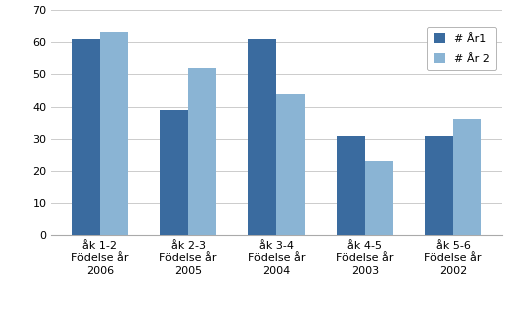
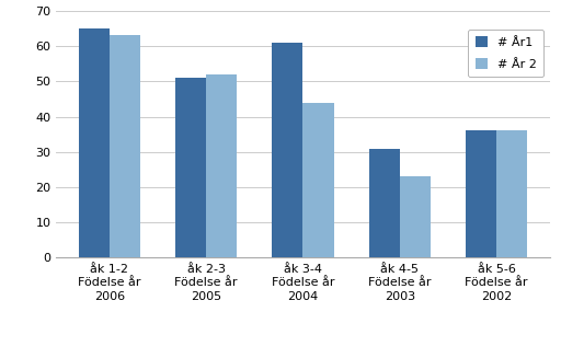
# År1/åk 1-2 Födelse år 2006: 61 -> 65
# År1/åk 2-3 Födelse år 2005: 39 -> 51
# År1/åk 5-6 Födelse år 2002: 31 -> 36
